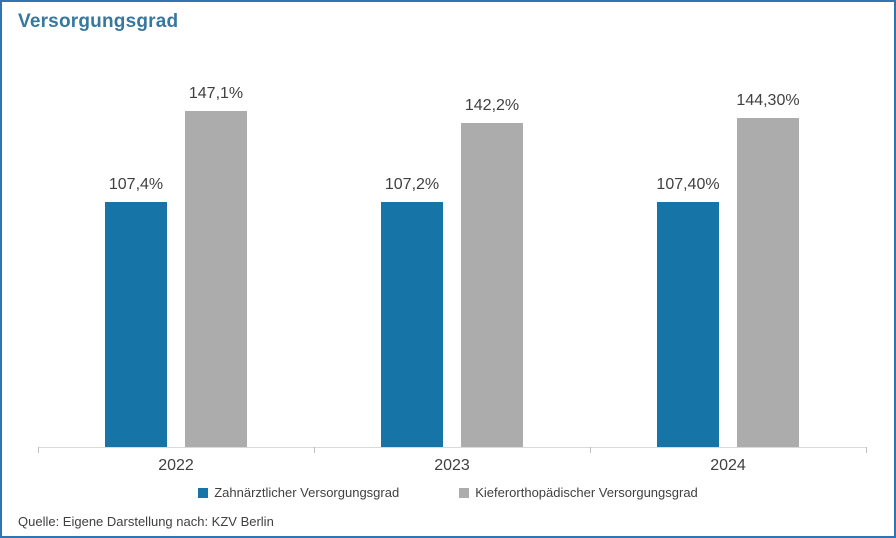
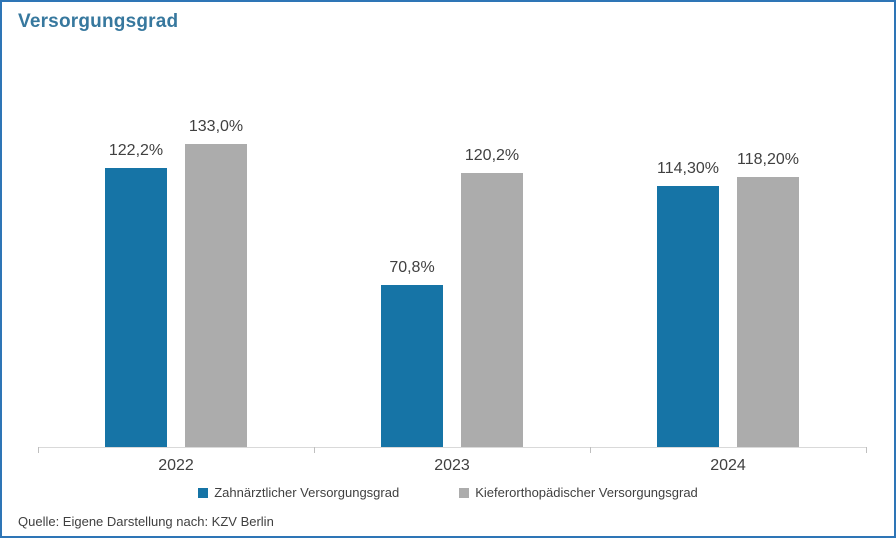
Zahnärztlicher Versorgungsgrad/2022: 107,4% -> 122,2%
Kieferorthopädischer Versorgungsgrad/2022: 147,1% -> 133,0%
Zahnärztlicher Versorgungsgrad/2023: 107,2% -> 70,8%
Kieferorthopädischer Versorgungsgrad/2023: 142,2% -> 120,2%
Zahnärztlicher Versorgungsgrad/2024: 107,40% -> 114,30%
Kieferorthopädischer Versorgungsgrad/2024: 144,30% -> 118,20%
